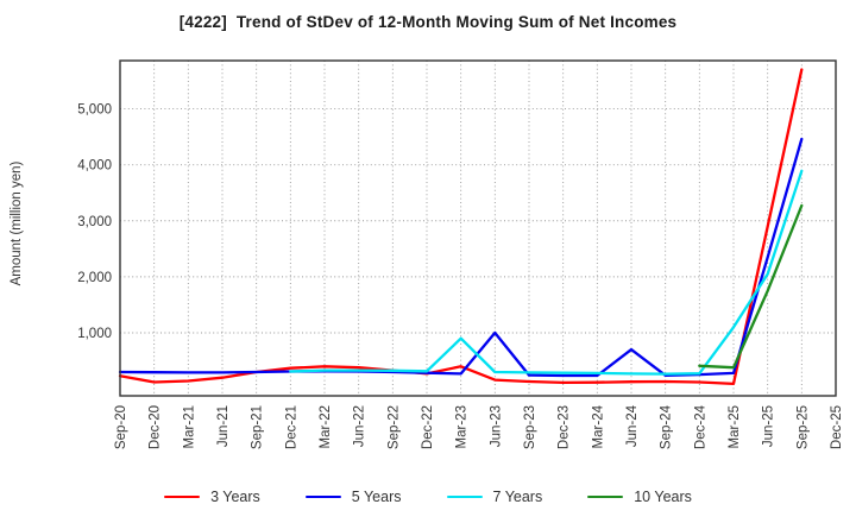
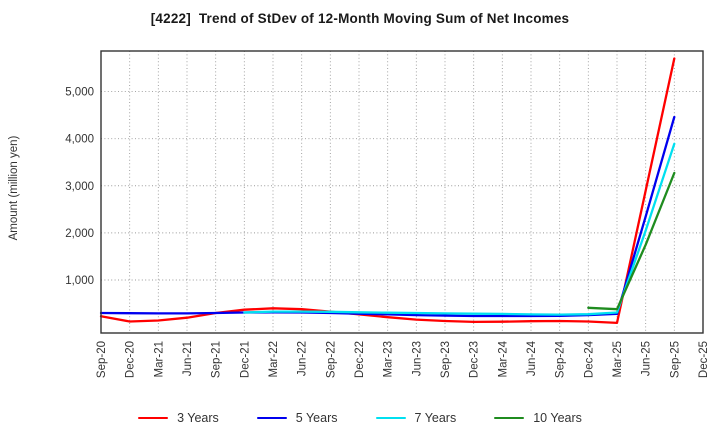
3 Years/Mar-23: 400 -> 200
7 Years/Mar-23: 900 -> 300
5 Years/Jun-23: 1000 -> 300
5 Years/Jun-24: 700 -> 200
7 Years/Mar-25: 1100 -> 300
